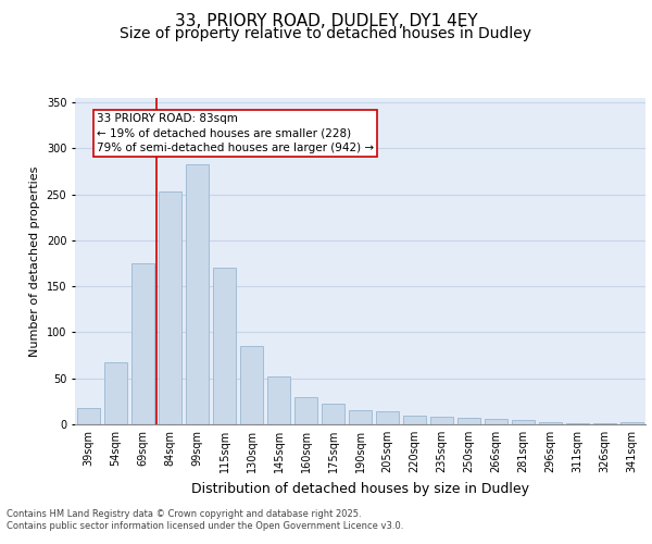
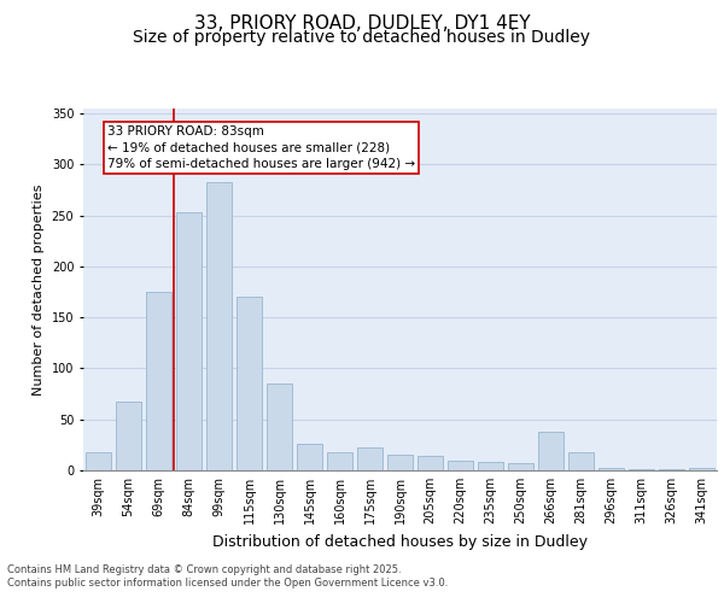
145sqm: 52 -> 26
160sqm: 30 -> 18
266sqm: 6 -> 38
281sqm: 5 -> 18
